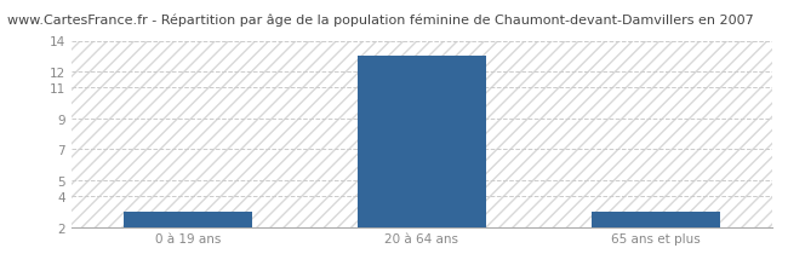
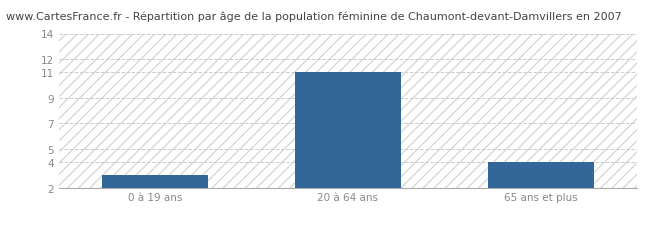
20 à 64 ans: 13 -> 11
65 ans et plus: 3 -> 4
